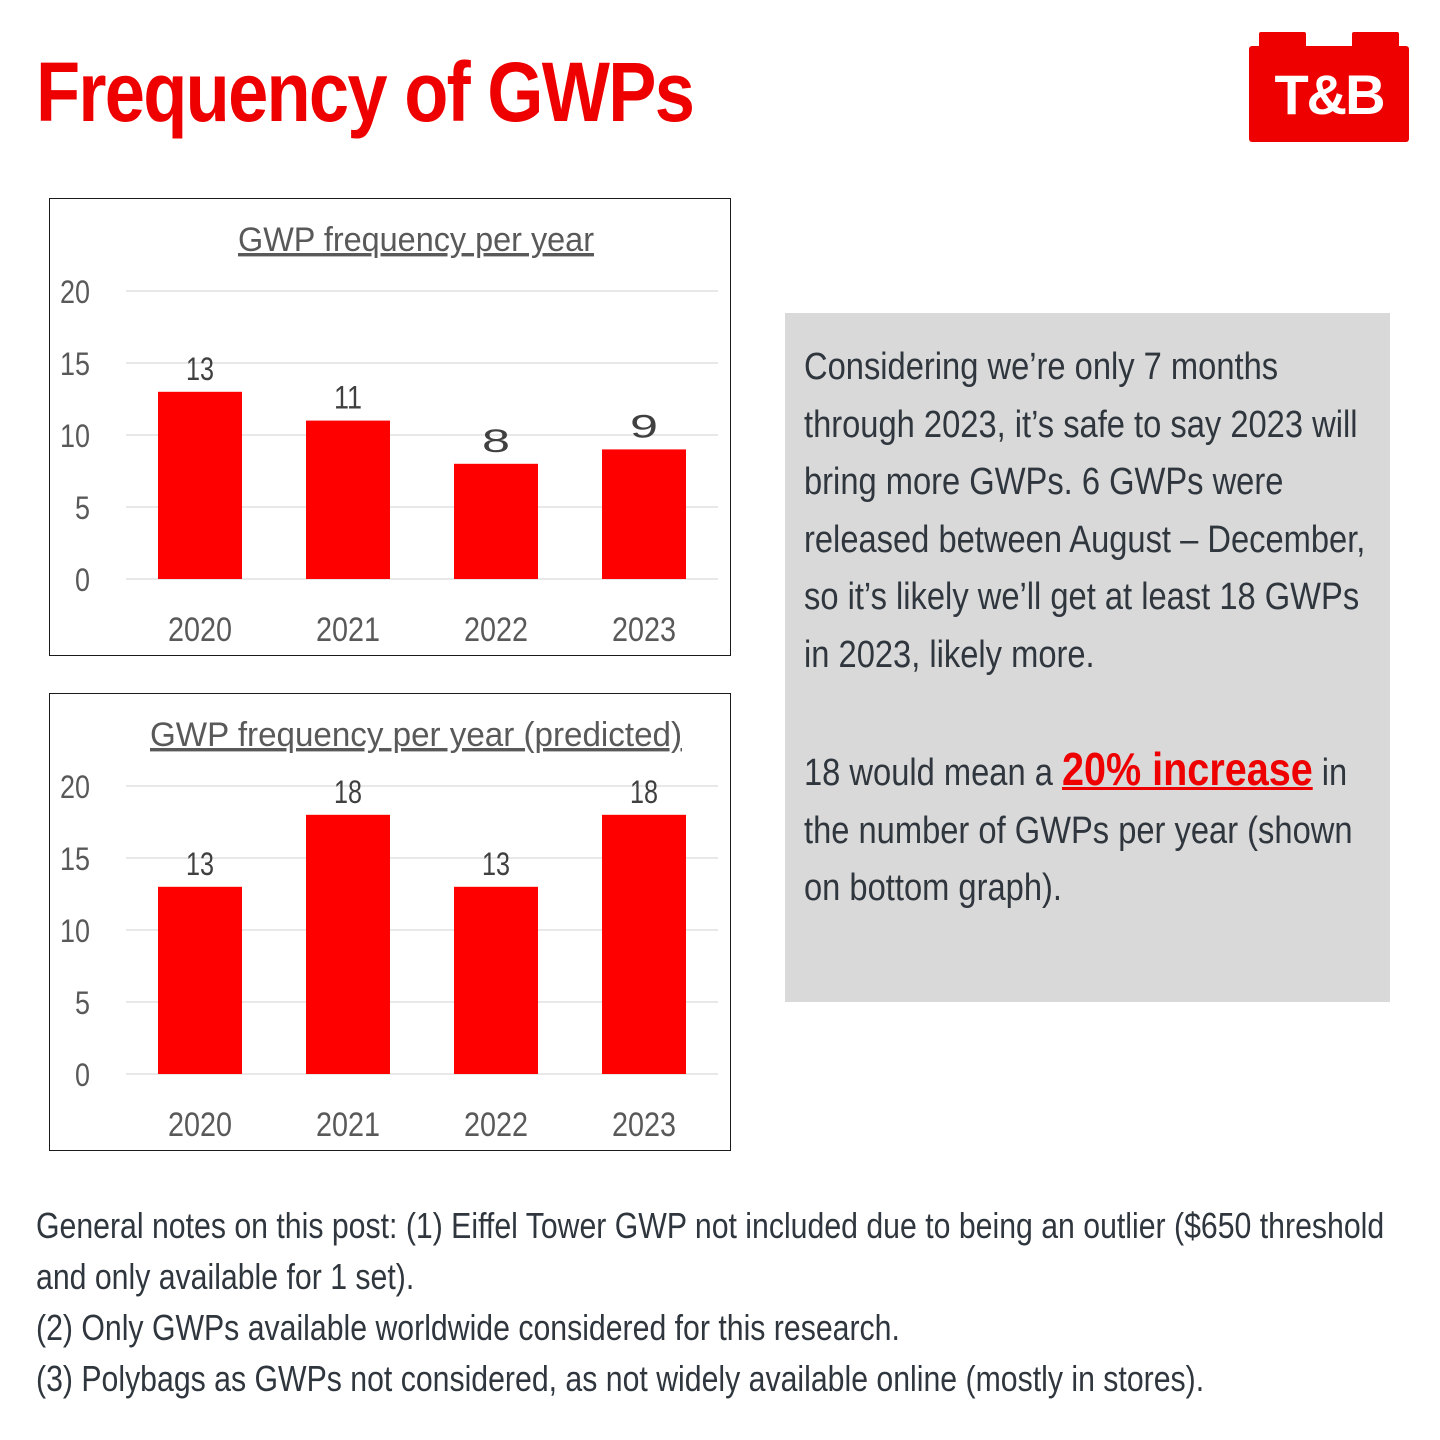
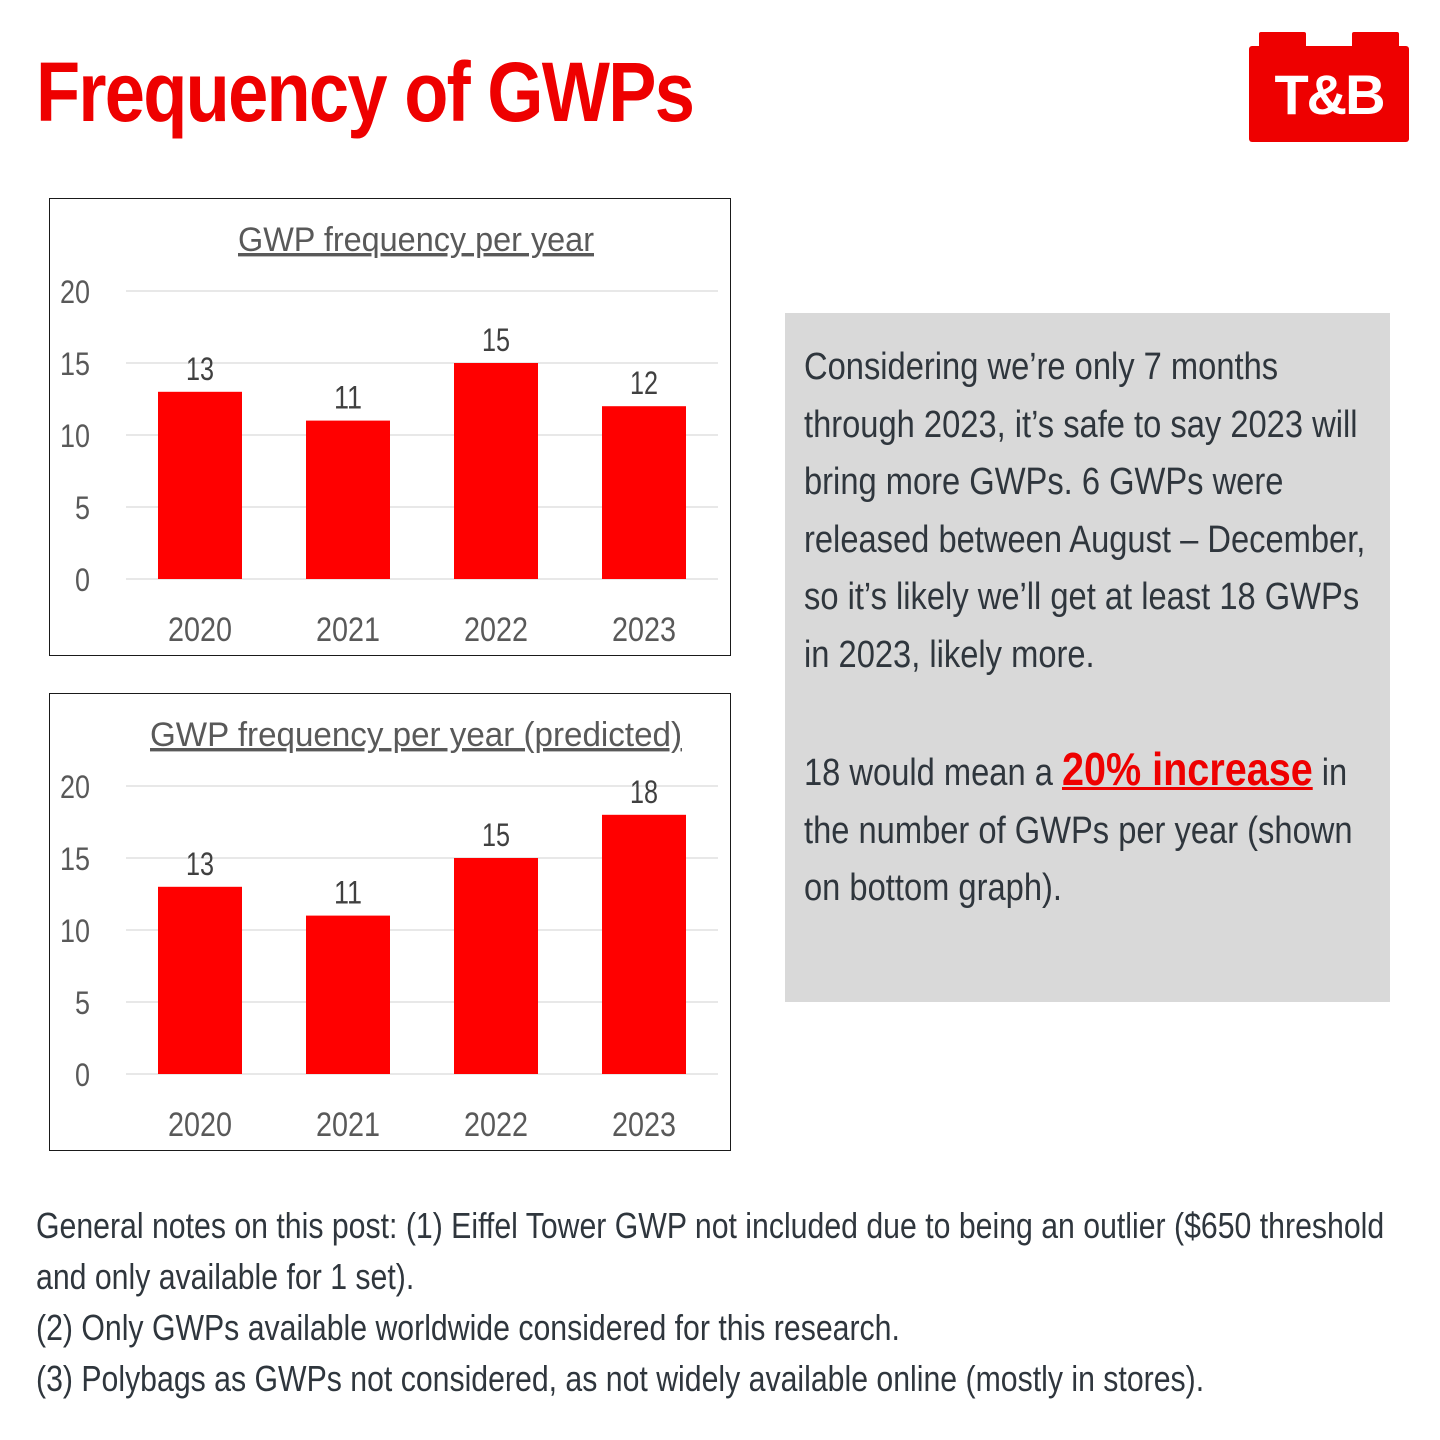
GWP frequency per year/2022: 8 -> 15
GWP frequency per year/2023: 9 -> 12
GWP frequency per year (predicted)/2021: 18 -> 11
GWP frequency per year (predicted)/2022: 13 -> 15
